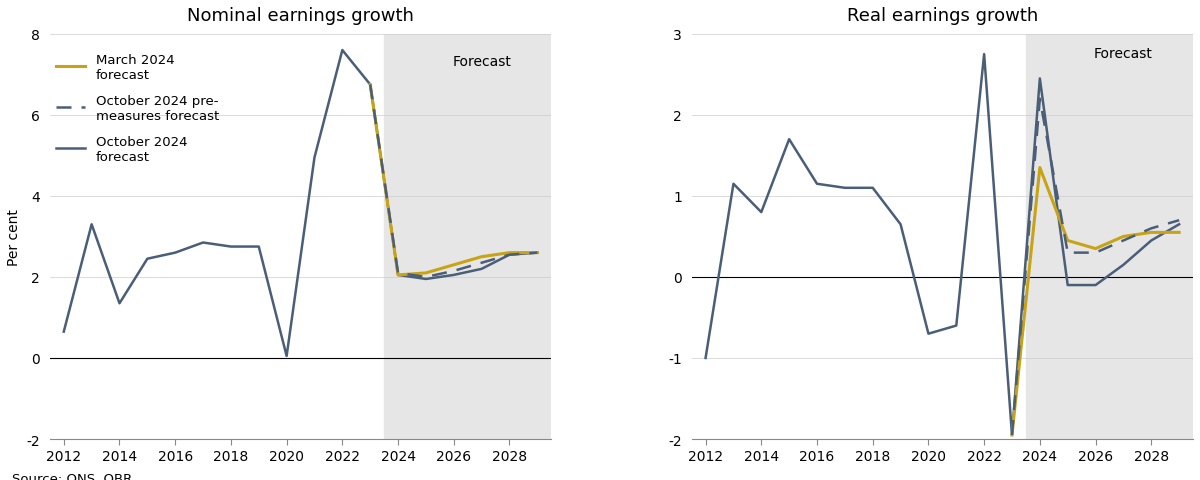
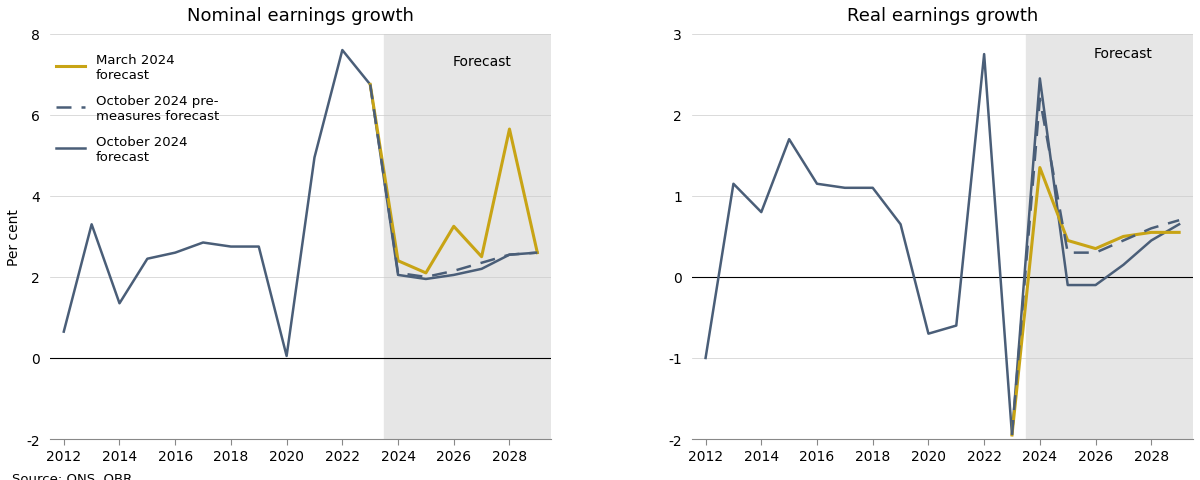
Nominal earnings growth/March 2024 forecast/2024: 2.05 -> 2.40
Nominal earnings growth/March 2024 forecast/2026: 2.30 -> 3.25
Nominal earnings growth/March 2024 forecast/2028: 2.60 -> 5.65
